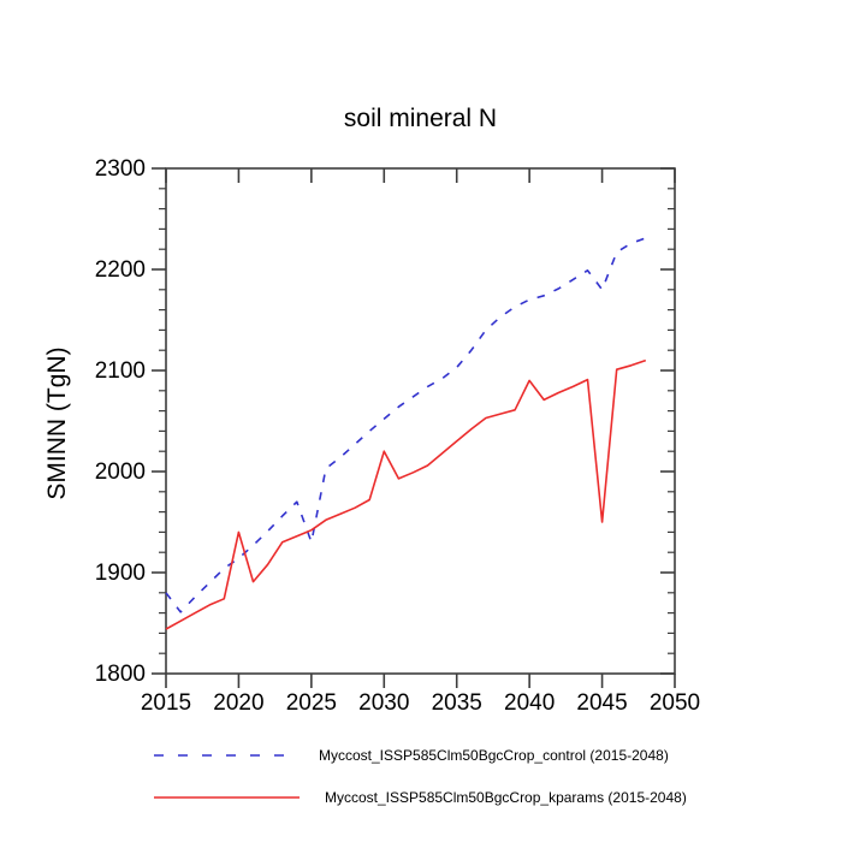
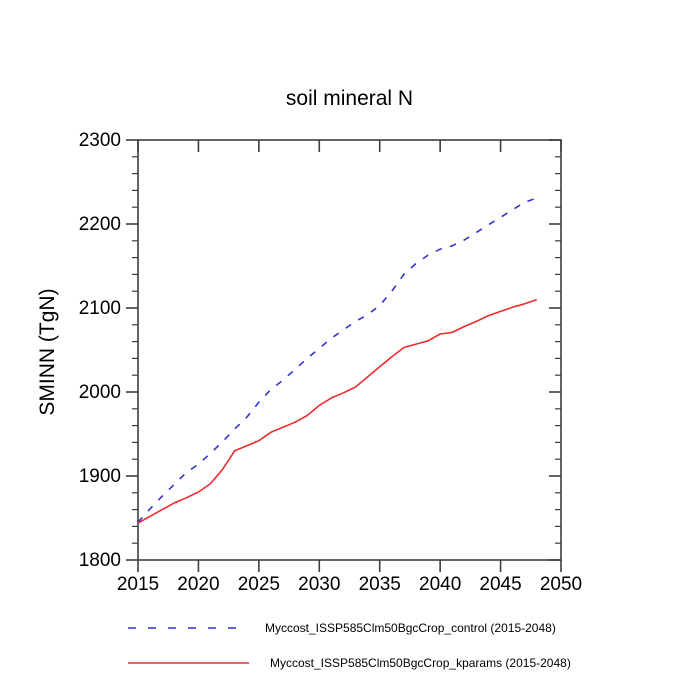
Myccost_ISSP585Clm50BgcCrop_control (2015-2048)/2015: 1880 -> 1840
Myccost_ISSP585Clm50BgcCrop_kparams (2015-2048)/2020: 1940 -> 1880
Myccost_ISSP585Clm50BgcCrop_control (2015-2048)/2025: 1930 -> 1990
Myccost_ISSP585Clm50BgcCrop_kparams (2015-2048)/2030: 2020 -> 1980
Myccost_ISSP585Clm50BgcCrop_kparams (2015-2048)/2040: 2090 -> 2070
Myccost_ISSP585Clm50BgcCrop_control (2015-2048)/2045: 2180 -> 2210
Myccost_ISSP585Clm50BgcCrop_kparams (2015-2048)/2045: 1950 -> 2100
